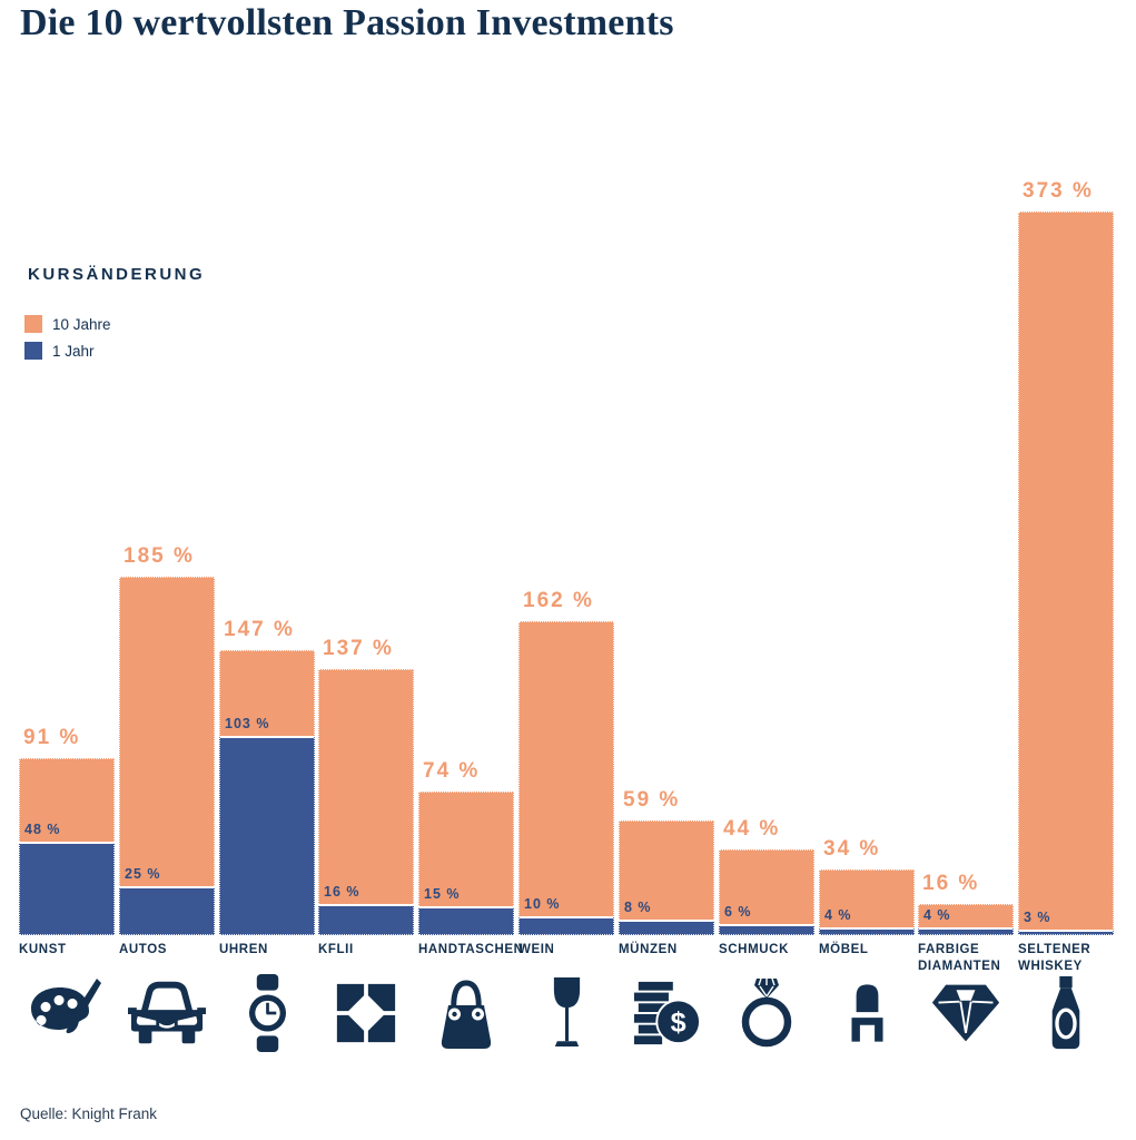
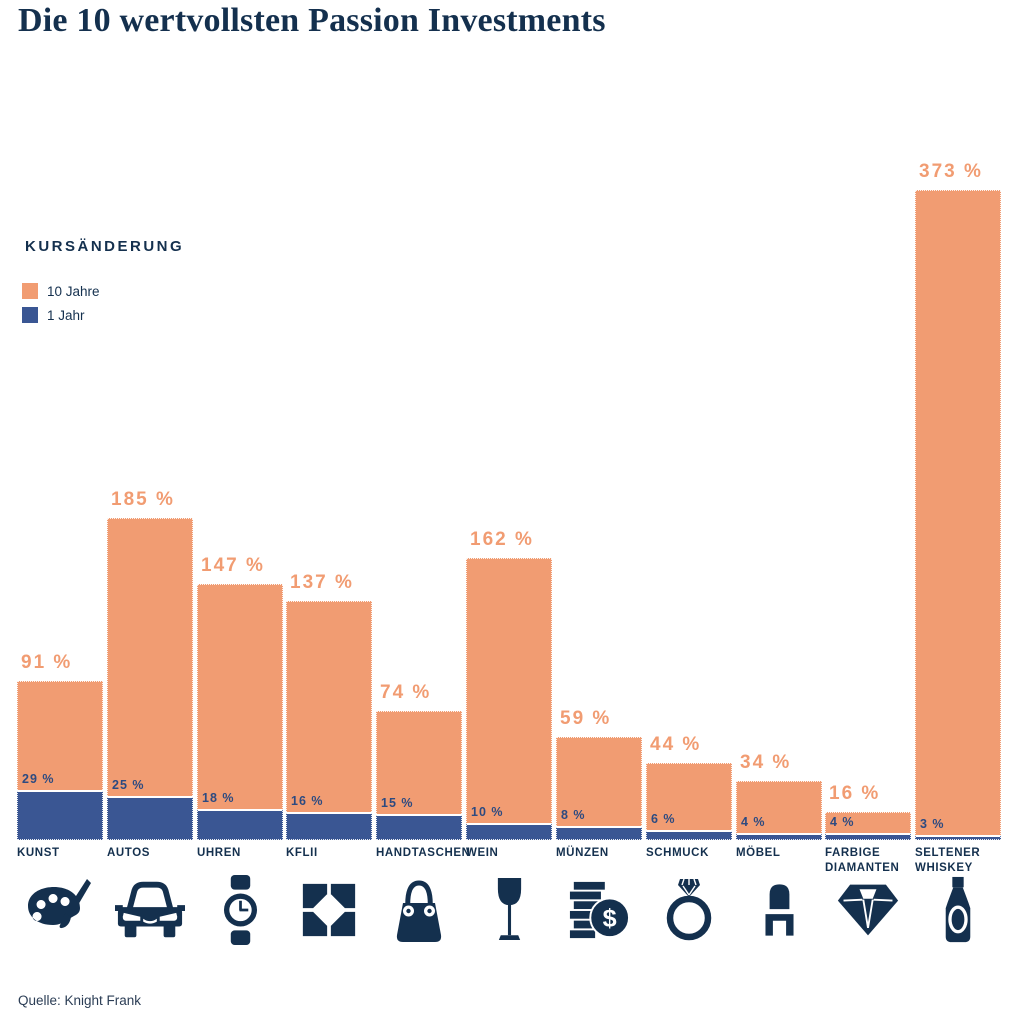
1 Jahr/KUNST: 48 -> 29
1 Jahr/UHREN: 103 -> 18
